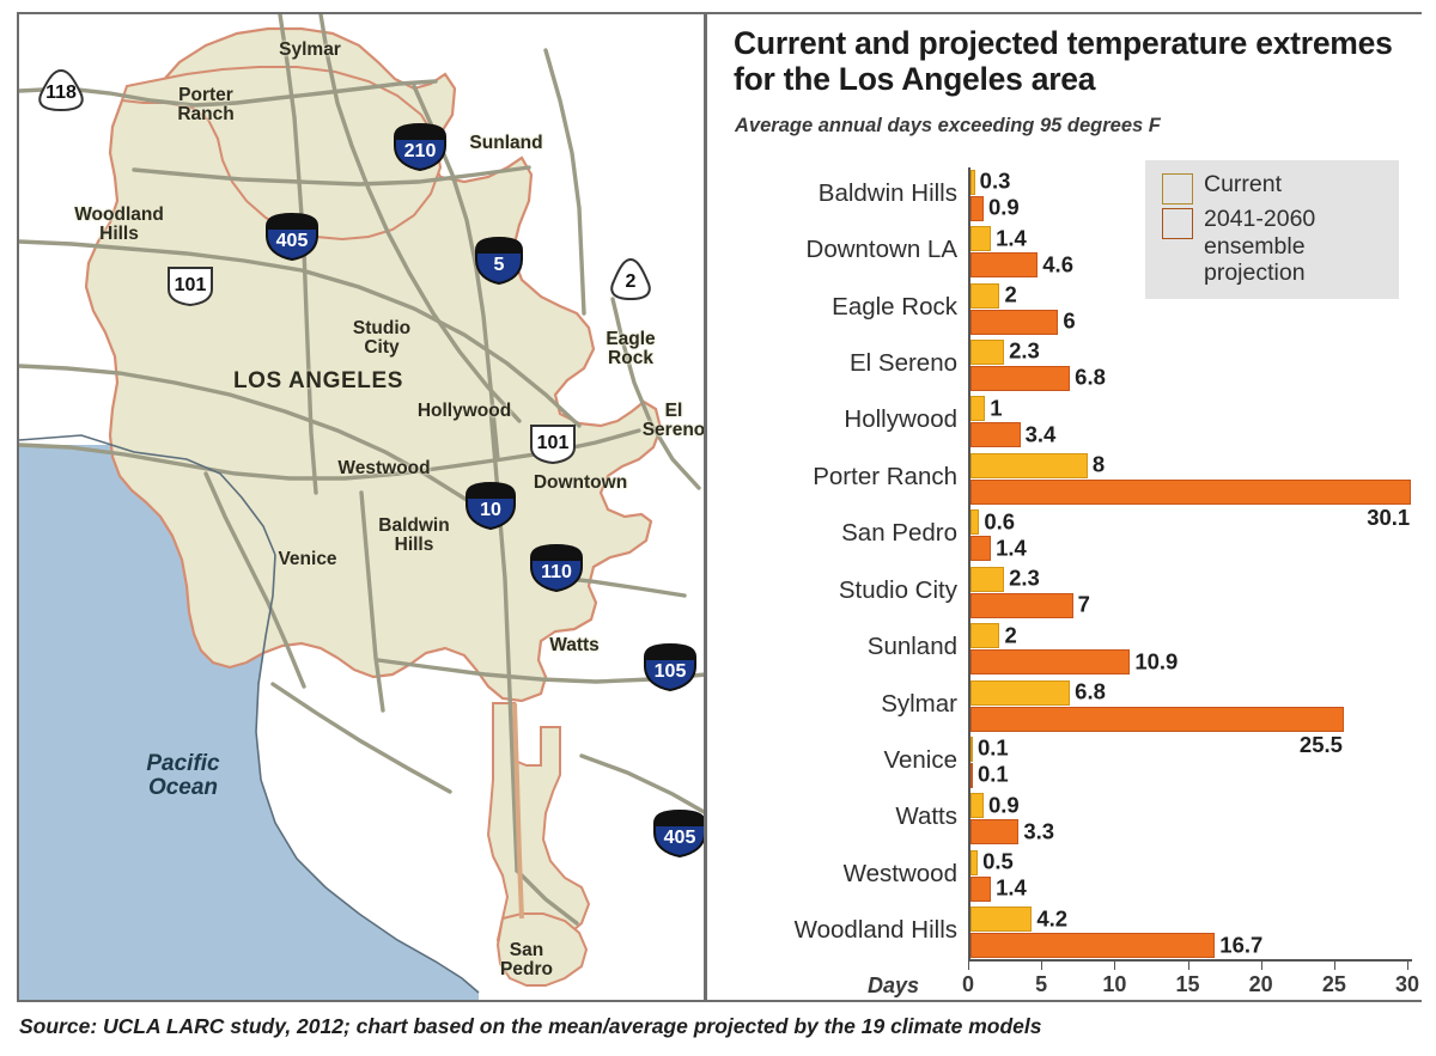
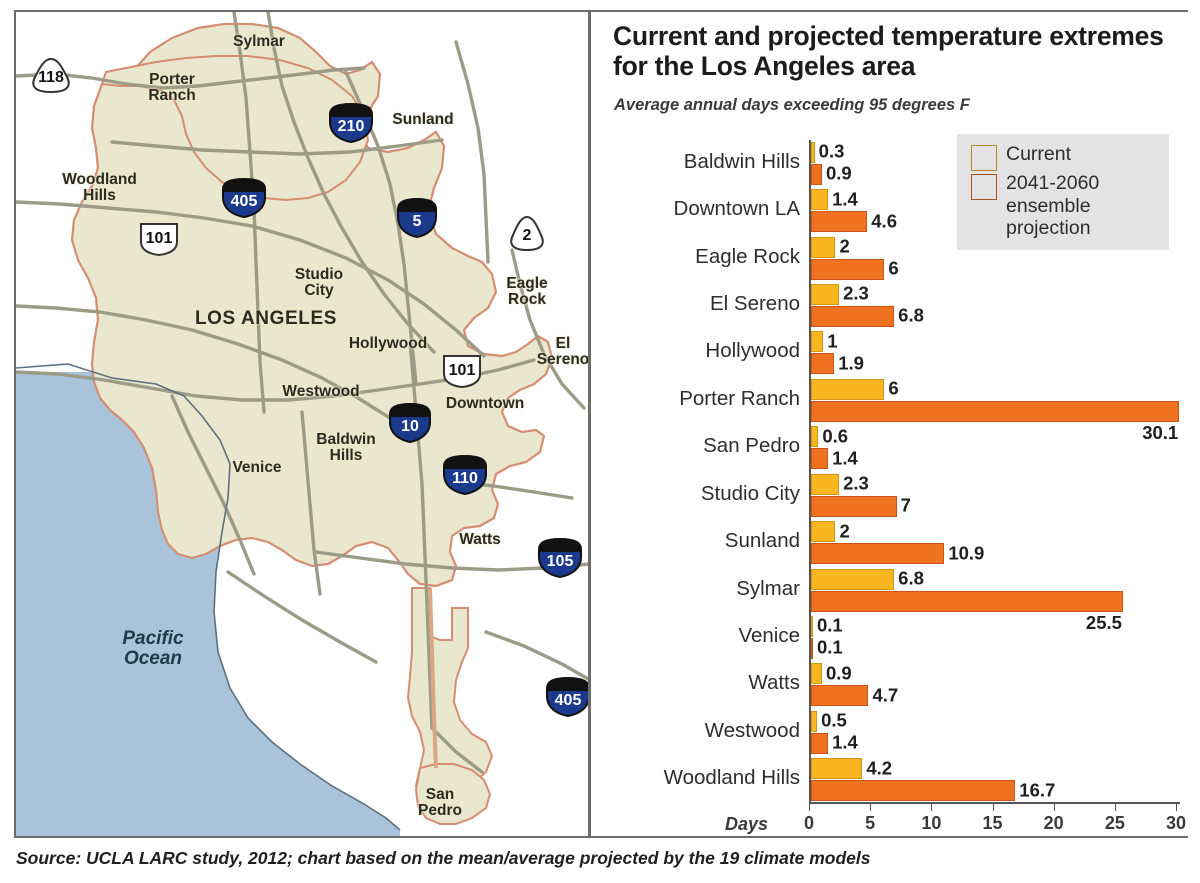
2041-2060 ensemble projection/Hollywood: 3.4 -> 1.9
Current/Porter Ranch: 8 -> 6
2041-2060 ensemble projection/Watts: 3.3 -> 4.7
